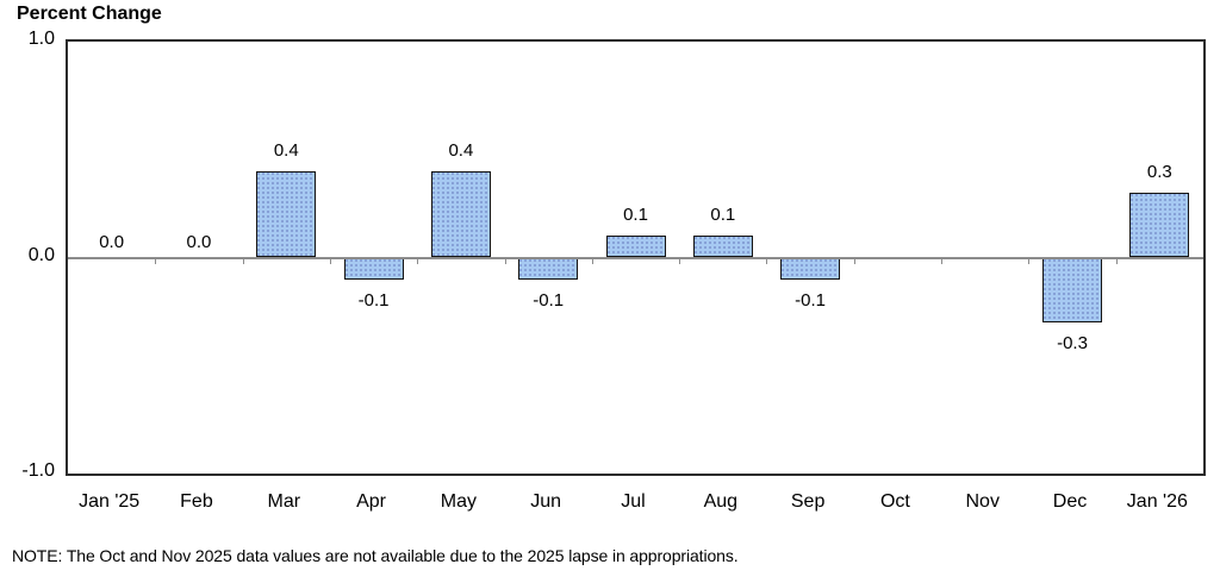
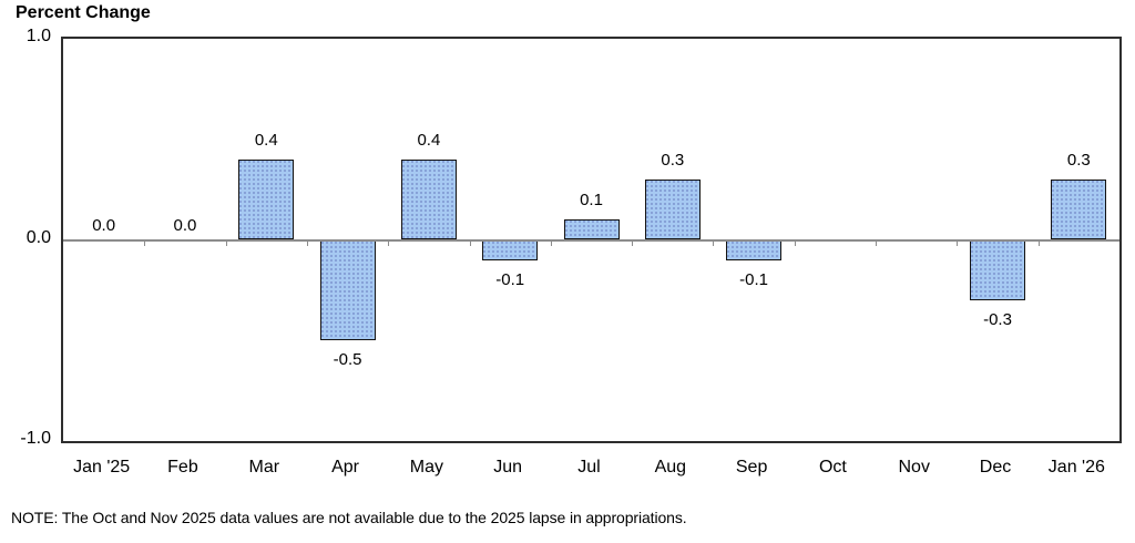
Apr: -0.1 -> -0.5
Aug: 0.1 -> 0.3
